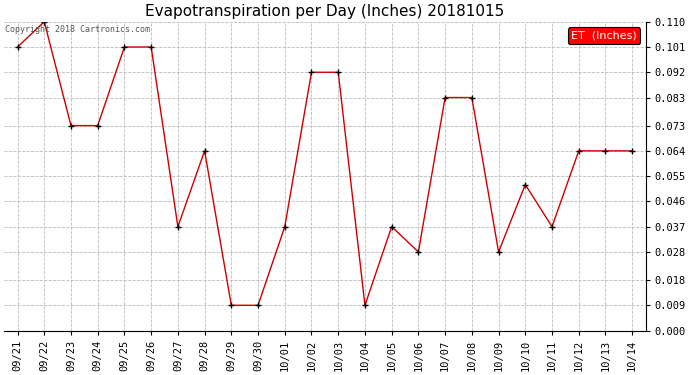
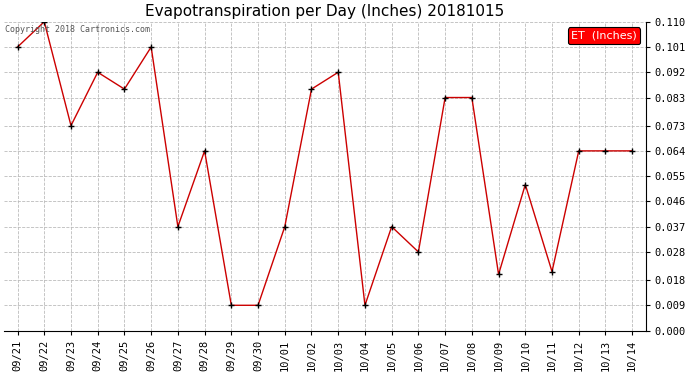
09/24: 0.073 -> 0.092
09/25: 0.101 -> 0.086
10/02: 0.092 -> 0.086
10/09: 0.028 -> 0.020
10/11: 0.037 -> 0.021
